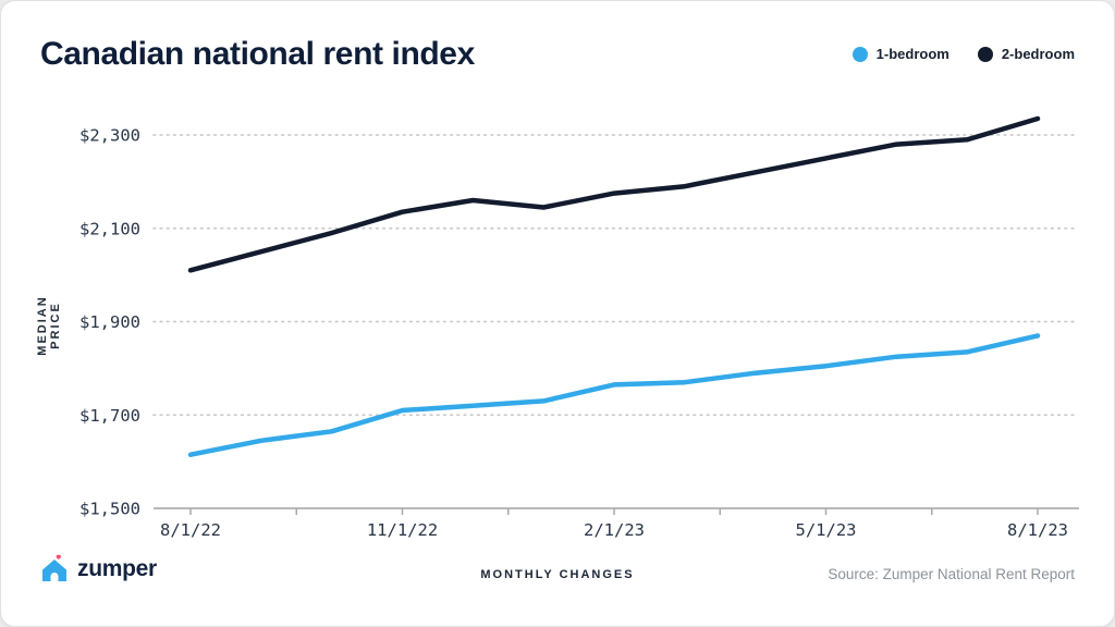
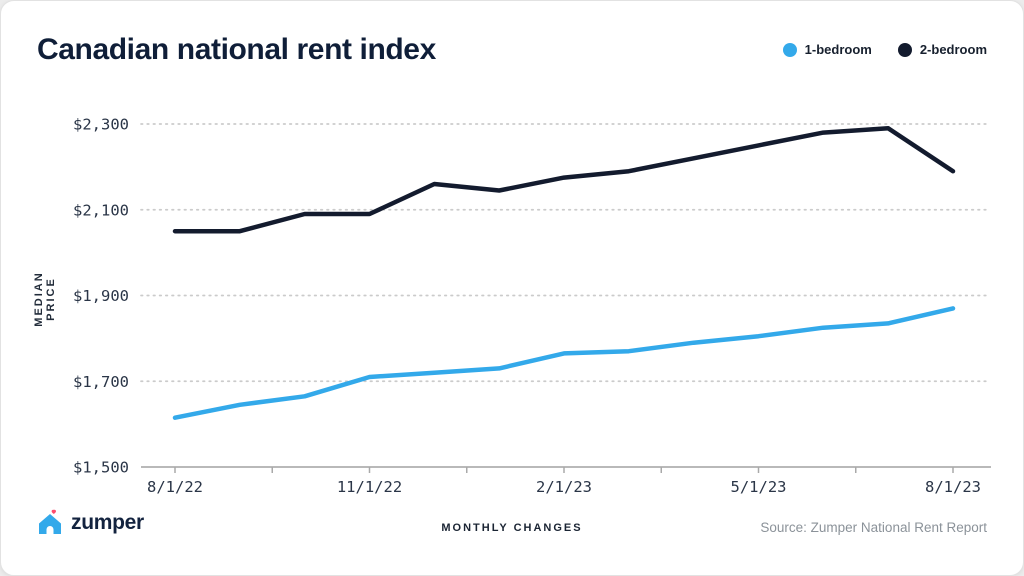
2-bedroom/8/1/22: $2010 -> $2050
2-bedroom/11/1/22: $2140 -> $2090
2-bedroom/8/1/23: $2340 -> $2190
